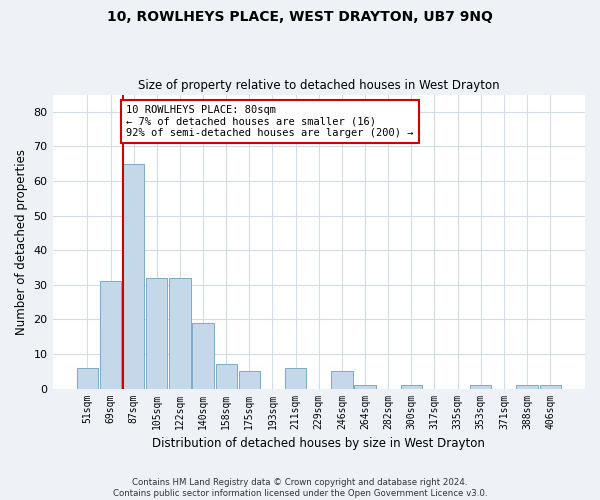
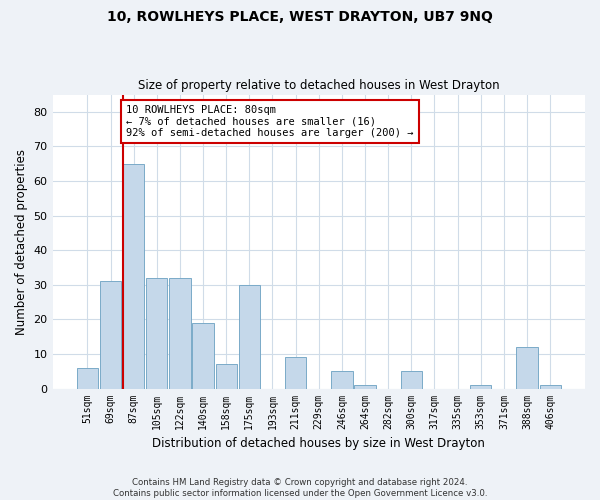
175sqm: 5 -> 30
211sqm: 6 -> 9
300sqm: 1 -> 5
388sqm: 1 -> 12
